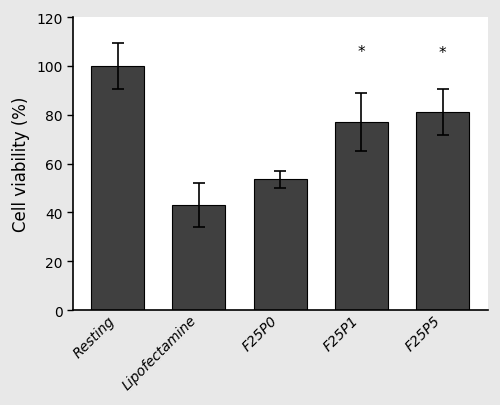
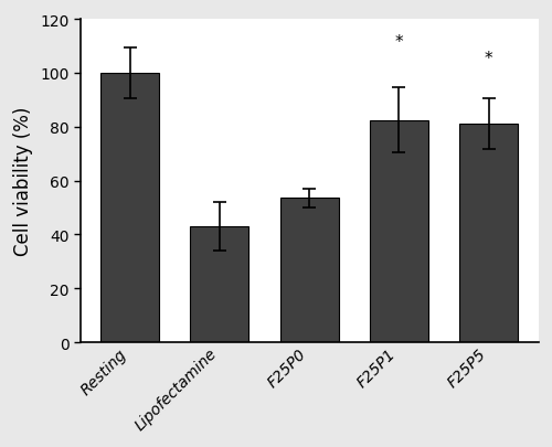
F25P1: 77.0 -> 82.5
